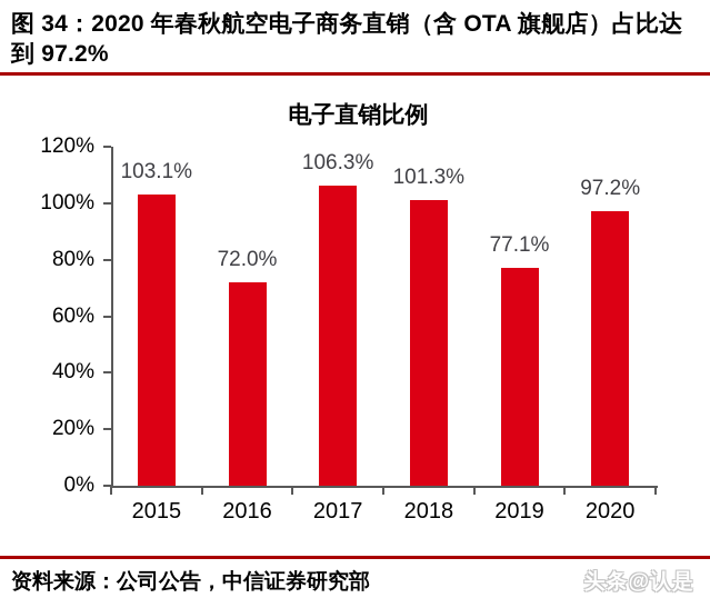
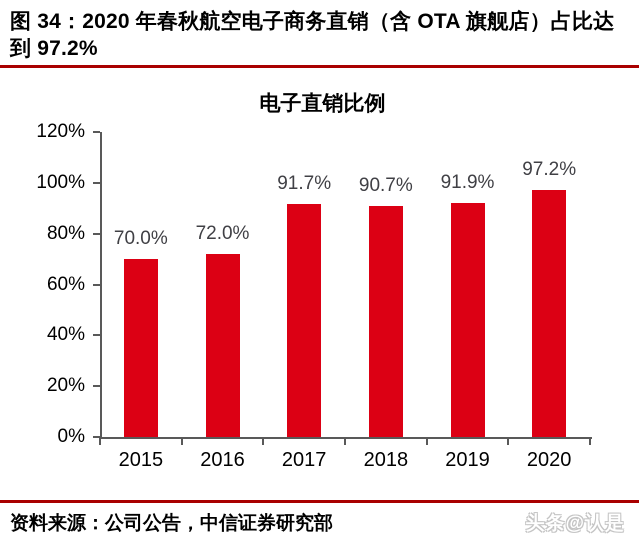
2015: 103.1% -> 70.0%
2017: 106.3% -> 91.7%
2018: 101.3% -> 90.7%
2019: 77.1% -> 91.9%
